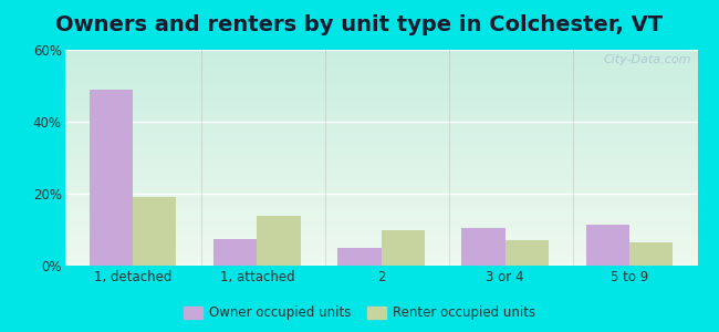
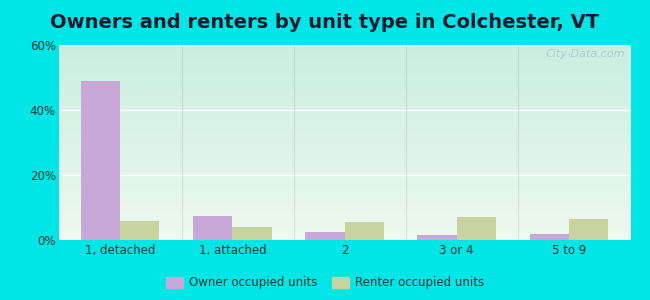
Renter occupied units/1, detached: 19.0% -> 6.0%
Renter occupied units/1, attached: 14.0% -> 4.0%
Owner occupied units/2: 5.0% -> 2.5%
Renter occupied units/2: 10.0% -> 5.5%
Owner occupied units/3 or 4: 10.5% -> 1.5%
Owner occupied units/5 to 9: 11.5% -> 1.8%
